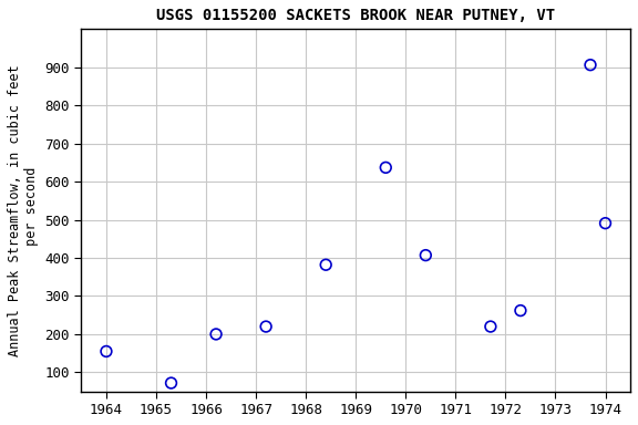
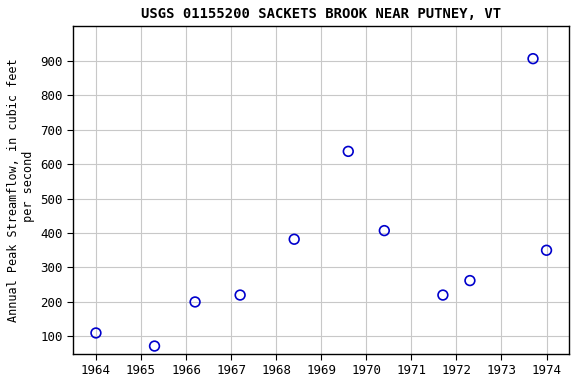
1964: 155 -> 110
1974: 491 -> 350
